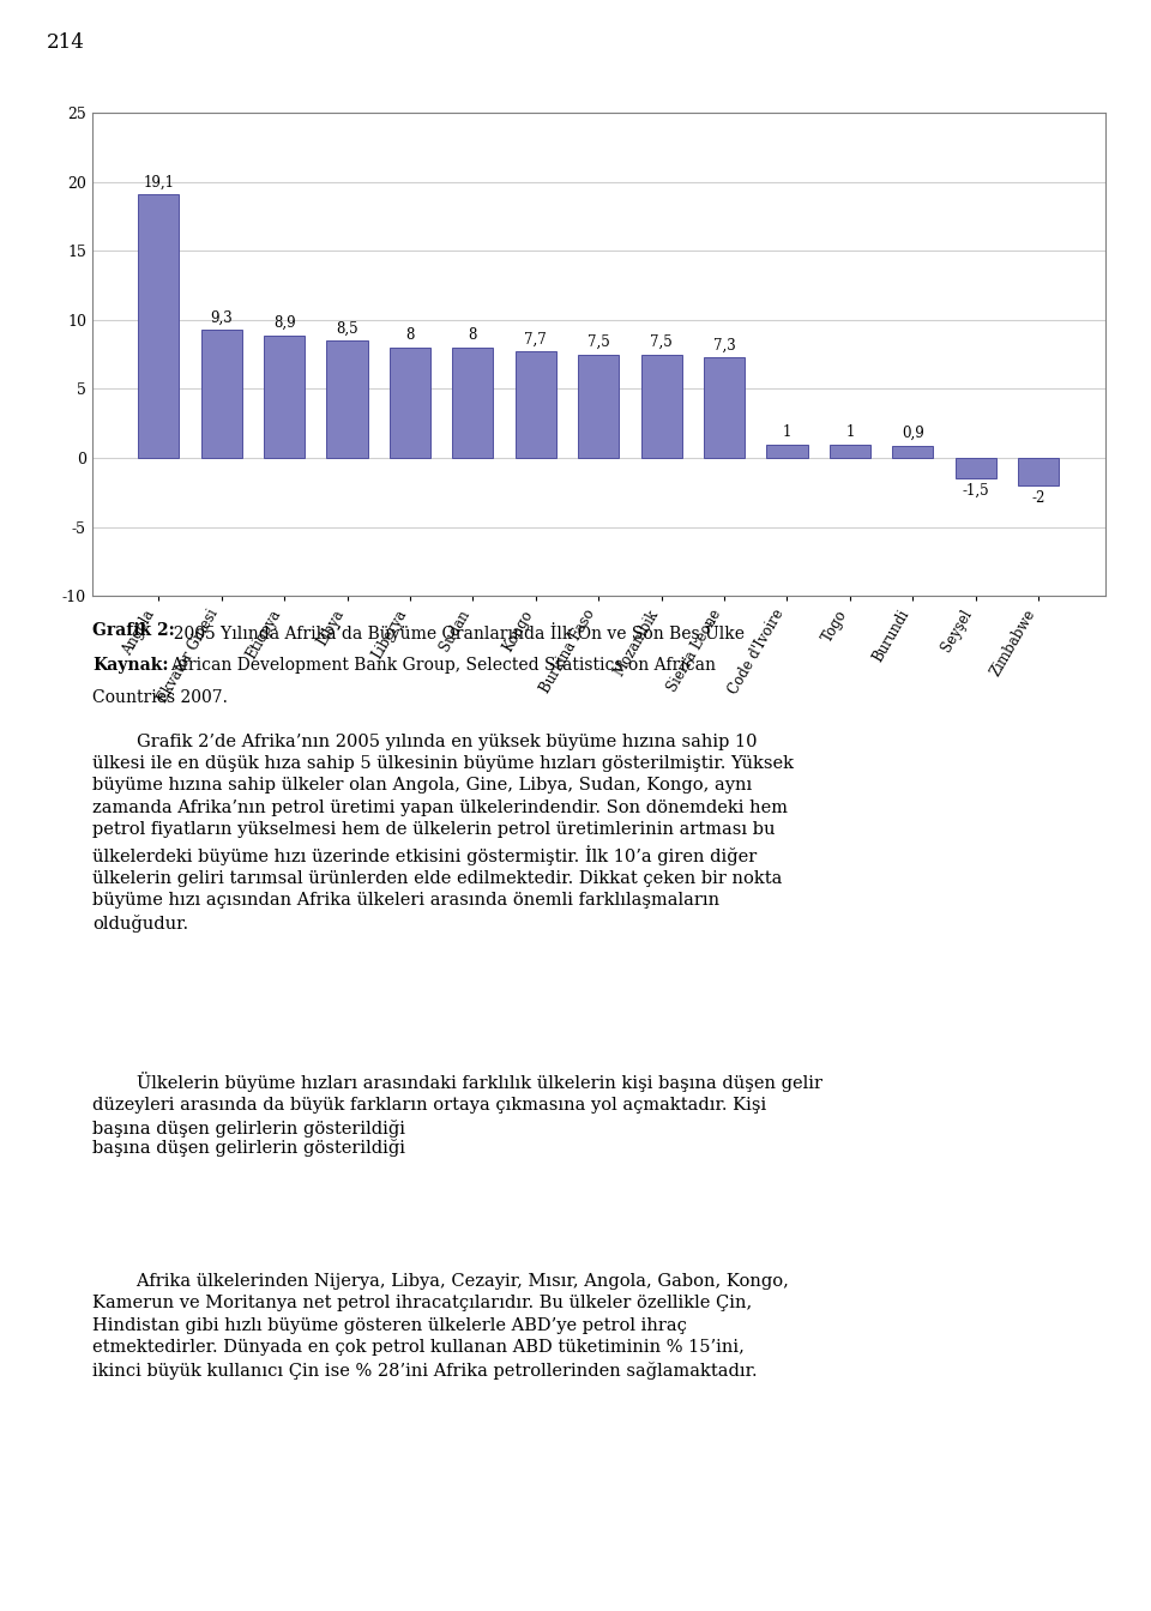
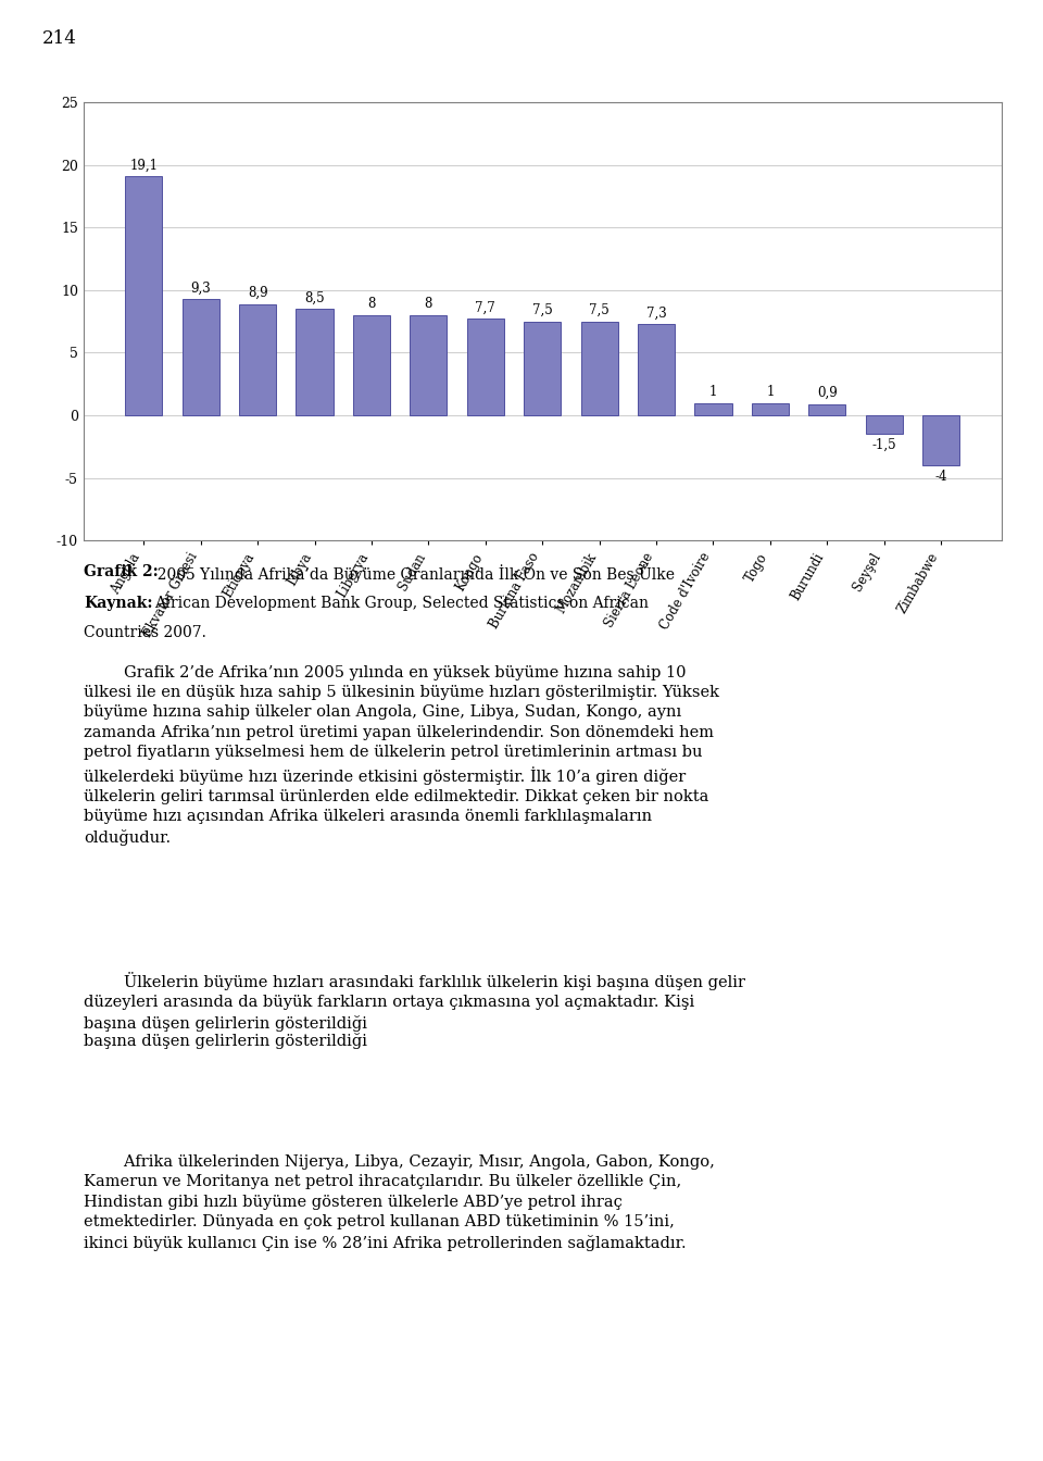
Zimbabwe: -2 -> -4
